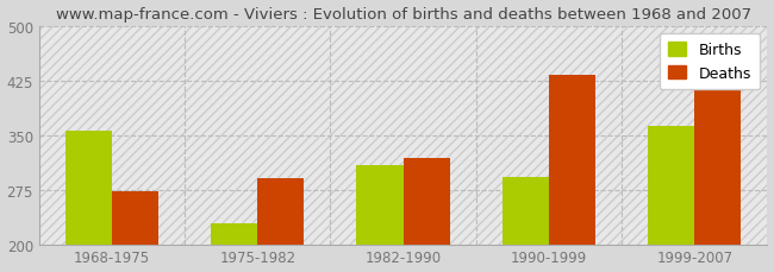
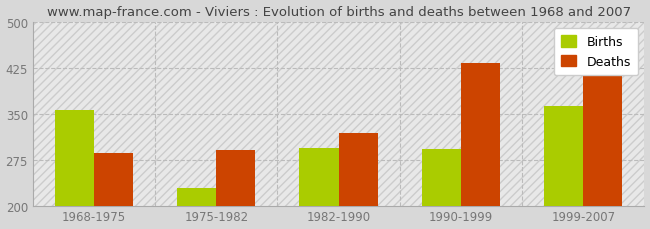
Deaths/1968-1975: 272 -> 286
Births/1982-1990: 308 -> 294
